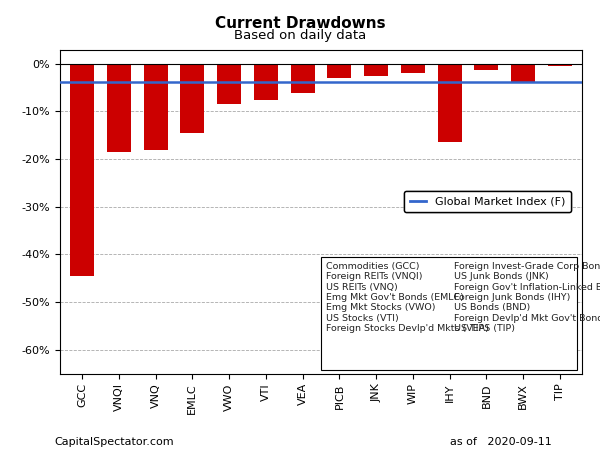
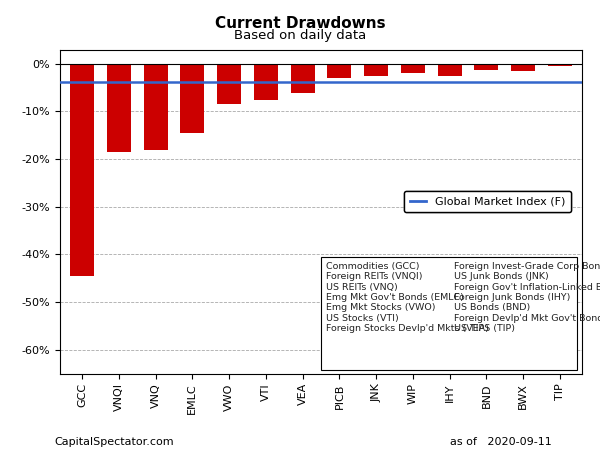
IHY: -16.5% -> -2.5%
BWX: -4.0% -> -1.5%
